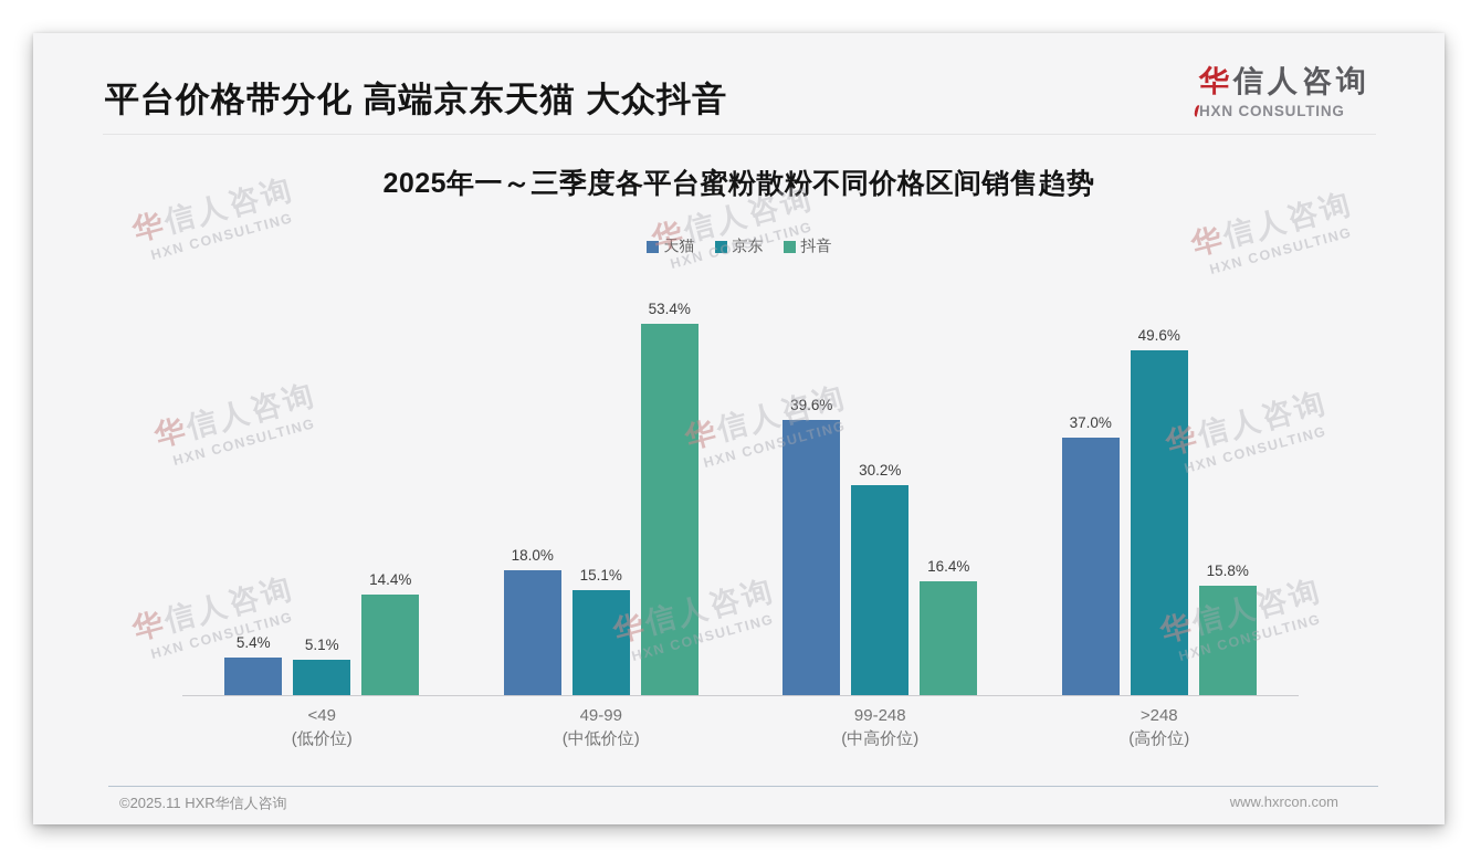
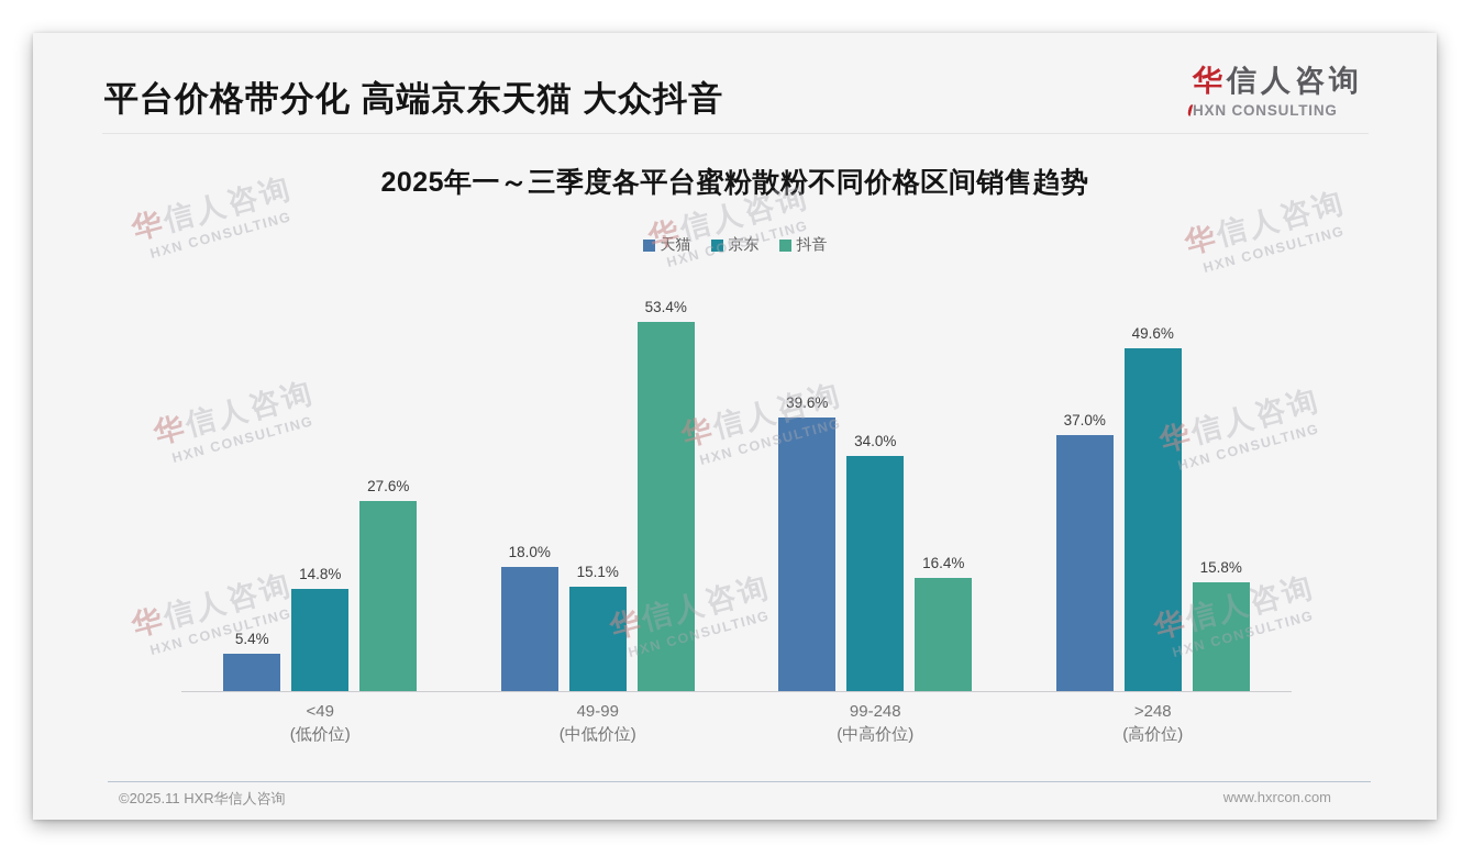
京东/<49: 5.1% -> 14.8%
抖音/<49: 14.4% -> 27.6%
京东/99-248: 30.2% -> 34.0%
